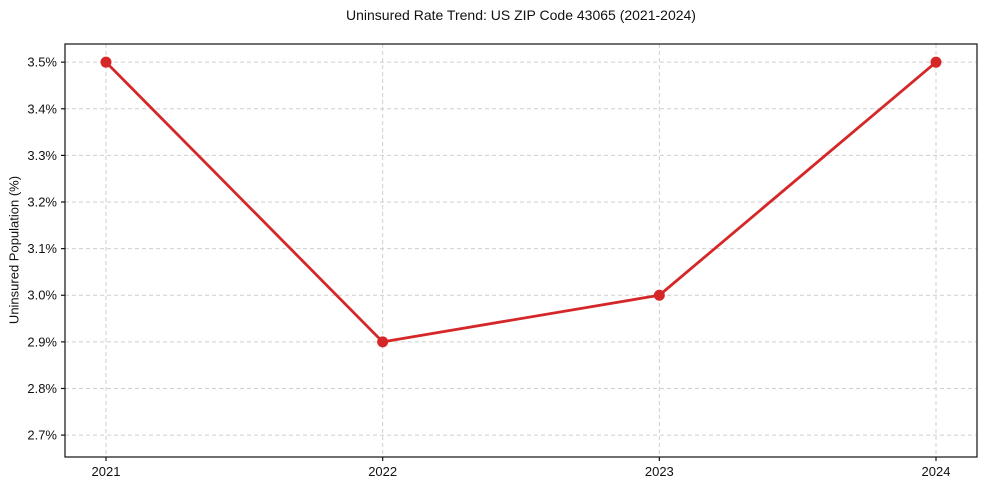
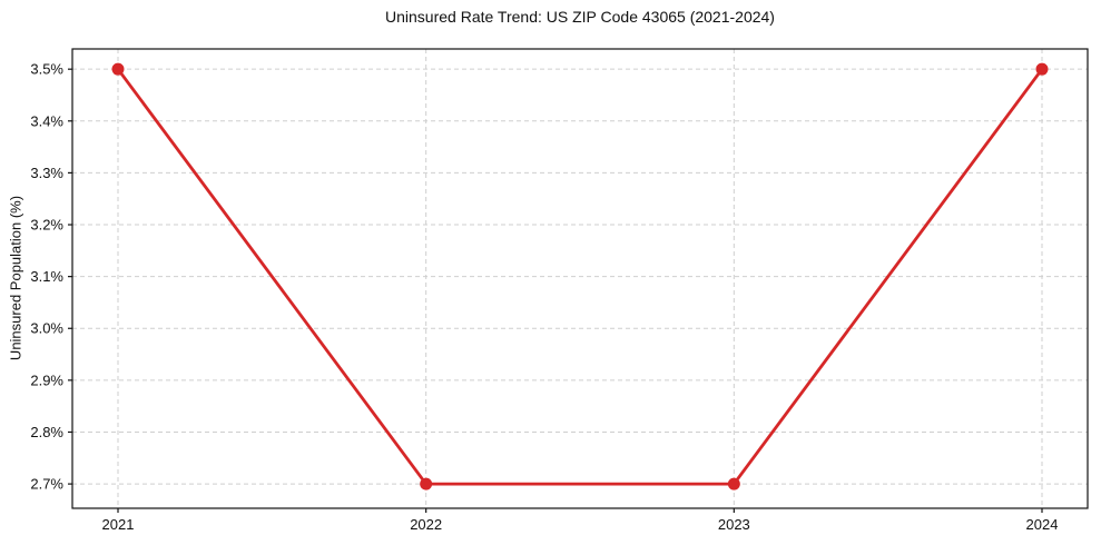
2022: 2.9% -> 2.7%
2023: 3.0% -> 2.7%
